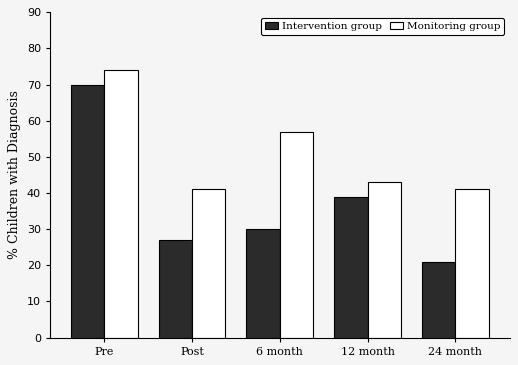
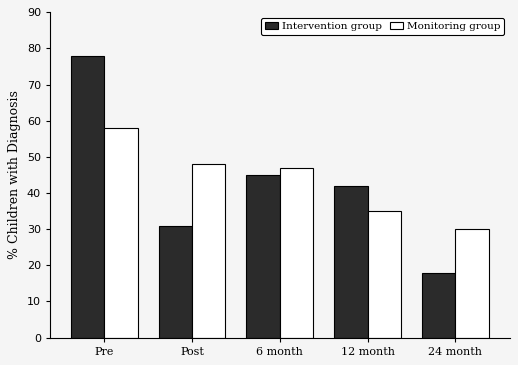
Intervention group/Pre: 70 -> 78
Monitoring group/Pre: 74 -> 58
Intervention group/Post: 27 -> 31
Monitoring group/Post: 41 -> 48
Intervention group/6 month: 30 -> 45
Monitoring group/6 month: 57 -> 47
Intervention group/12 month: 39 -> 42
Monitoring group/12 month: 43 -> 35
Intervention group/24 month: 21 -> 18
Monitoring group/24 month: 41 -> 30
